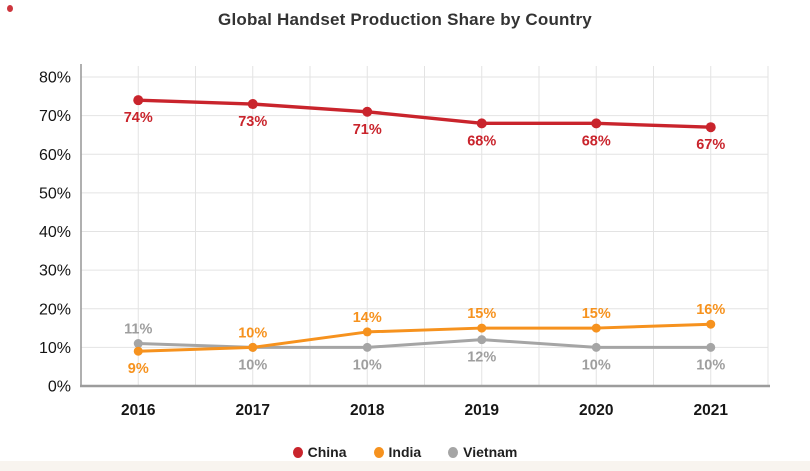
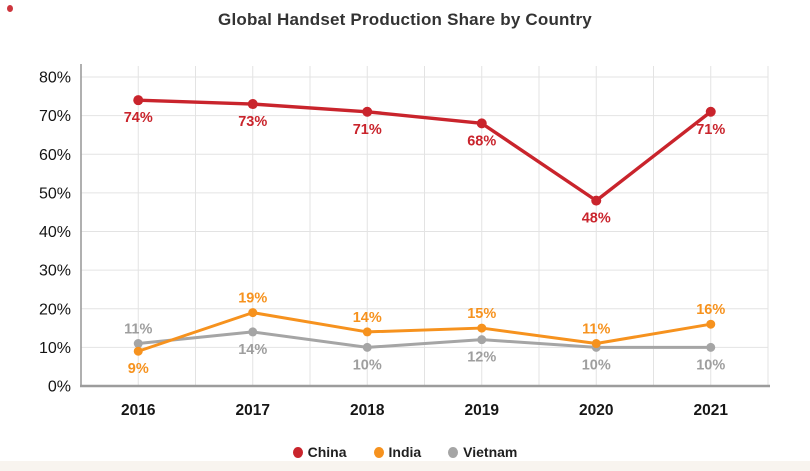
Vietnam/2017: 10% -> 14%
India/2017: 10% -> 19%
India/2020: 15% -> 11%
China/2020: 68% -> 48%
China/2021: 67% -> 71%
